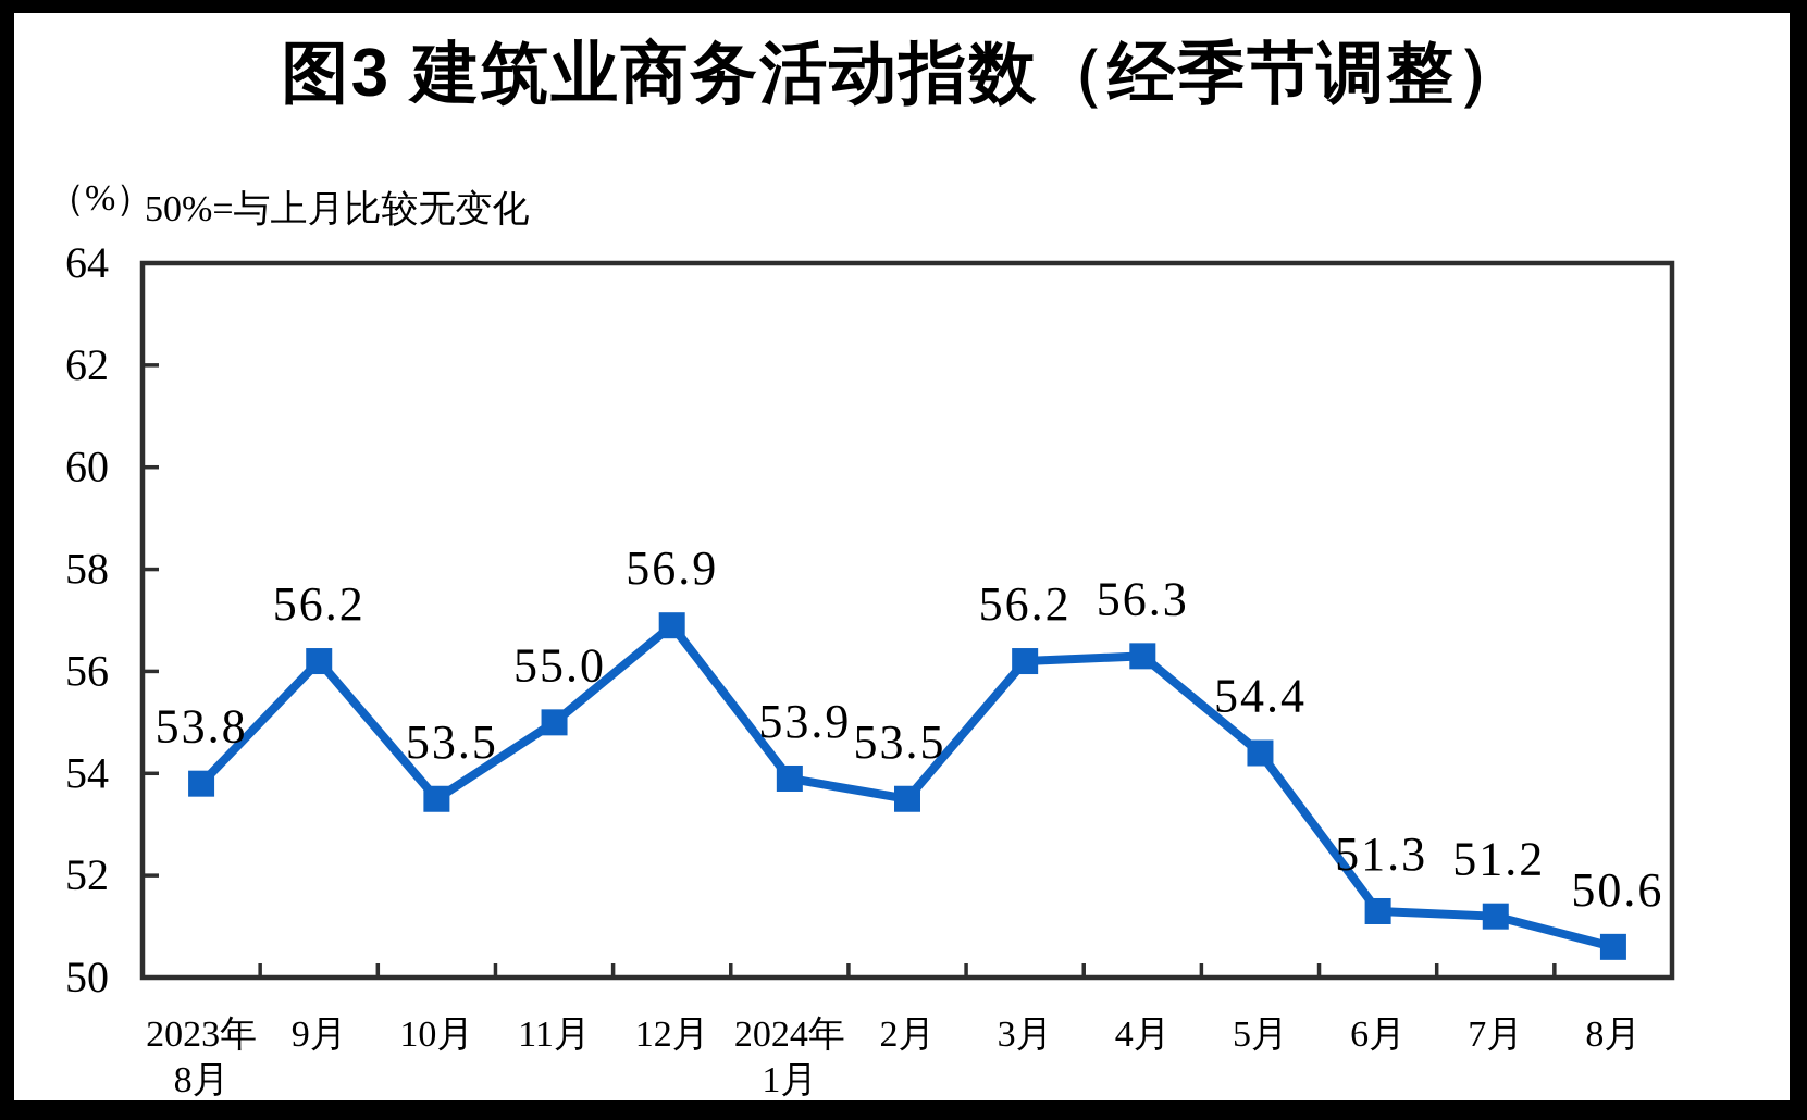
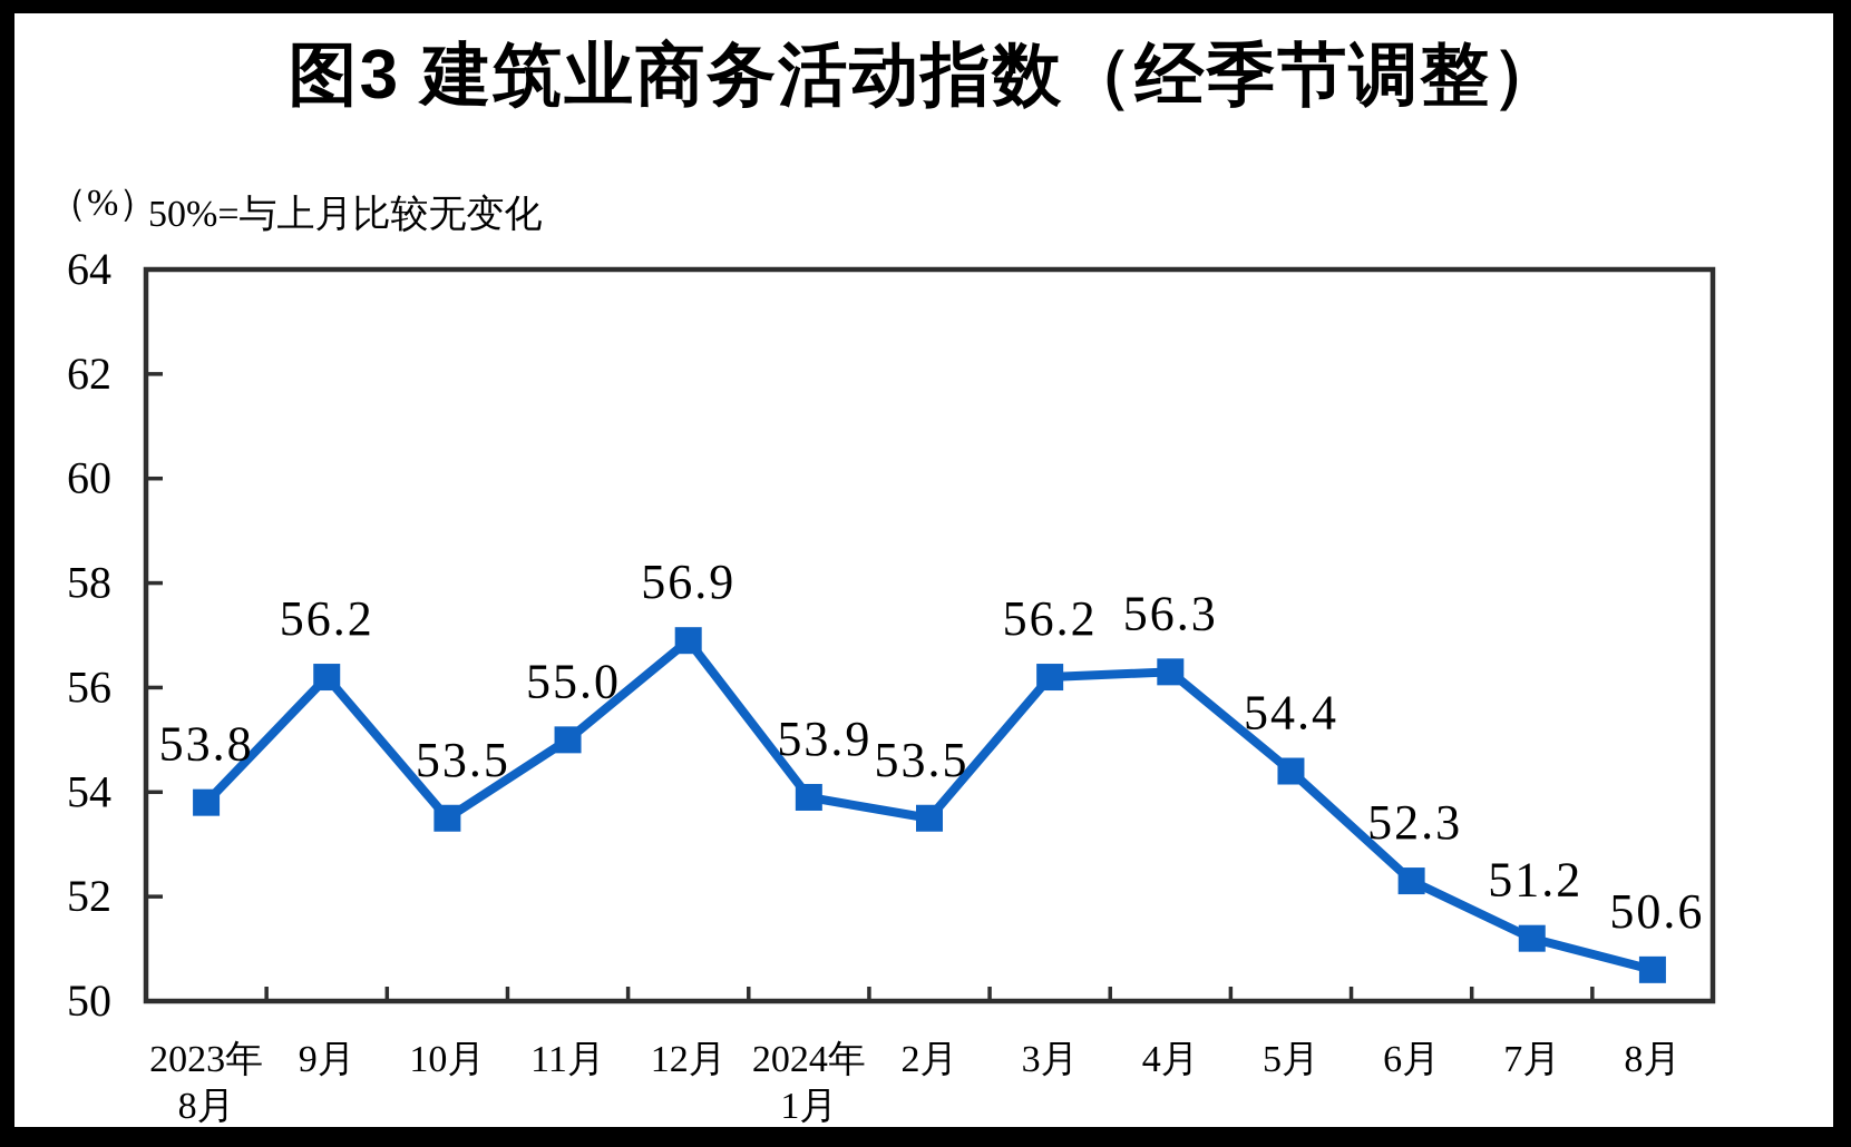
6月: 51.3 -> 52.3
